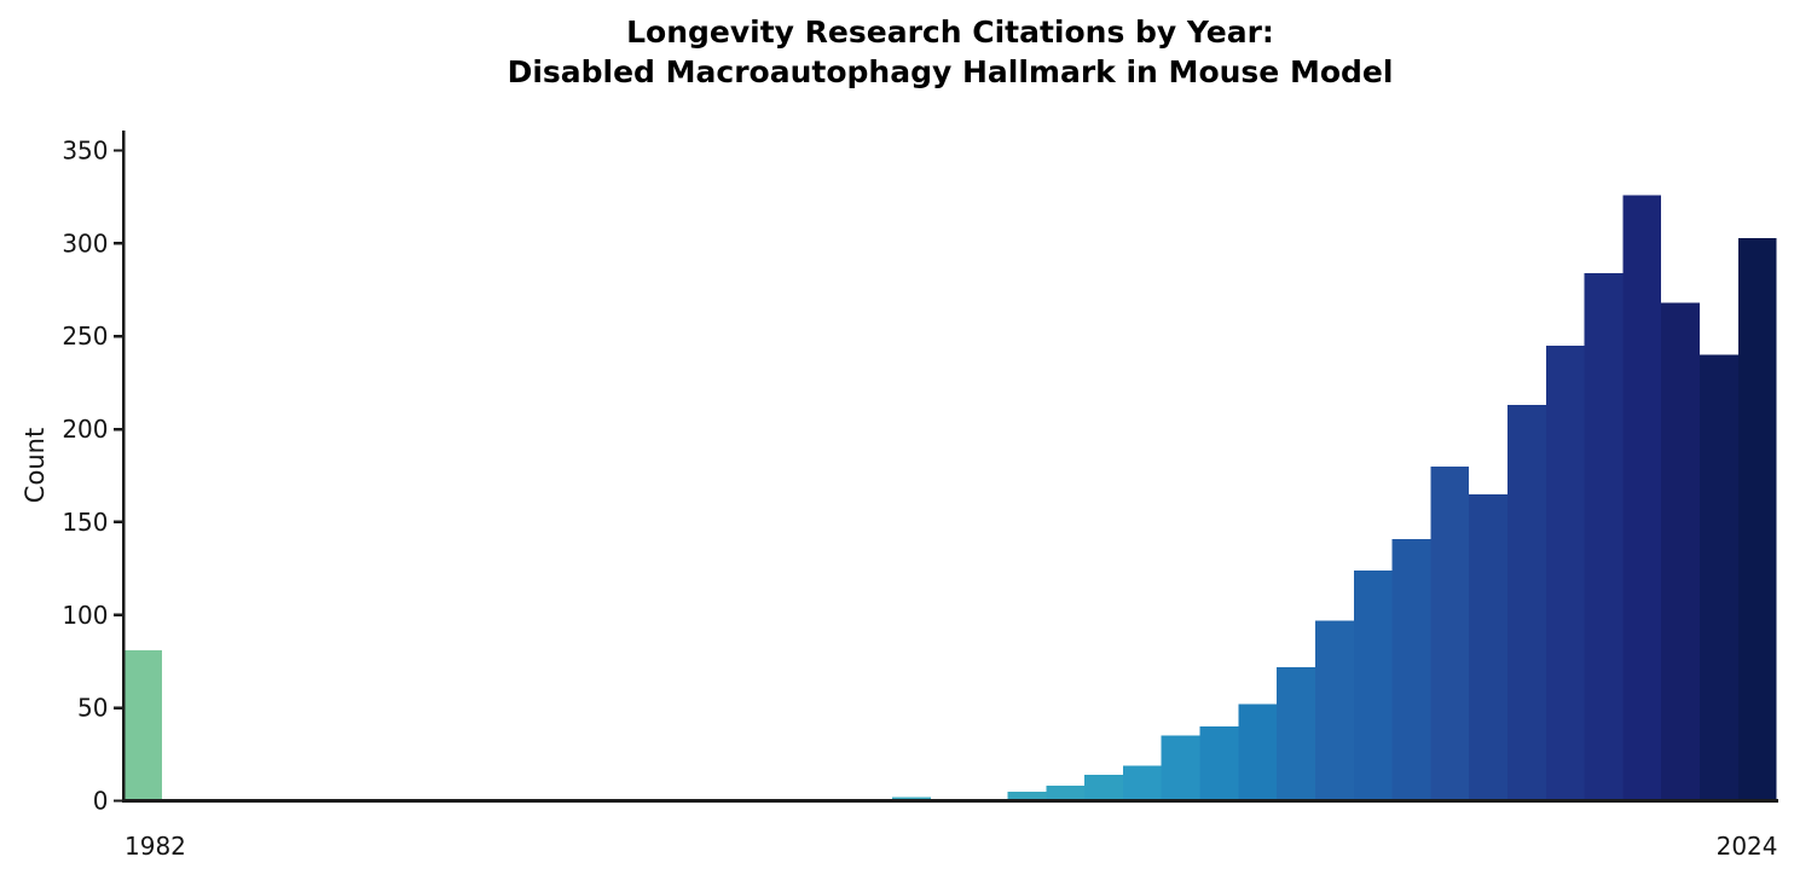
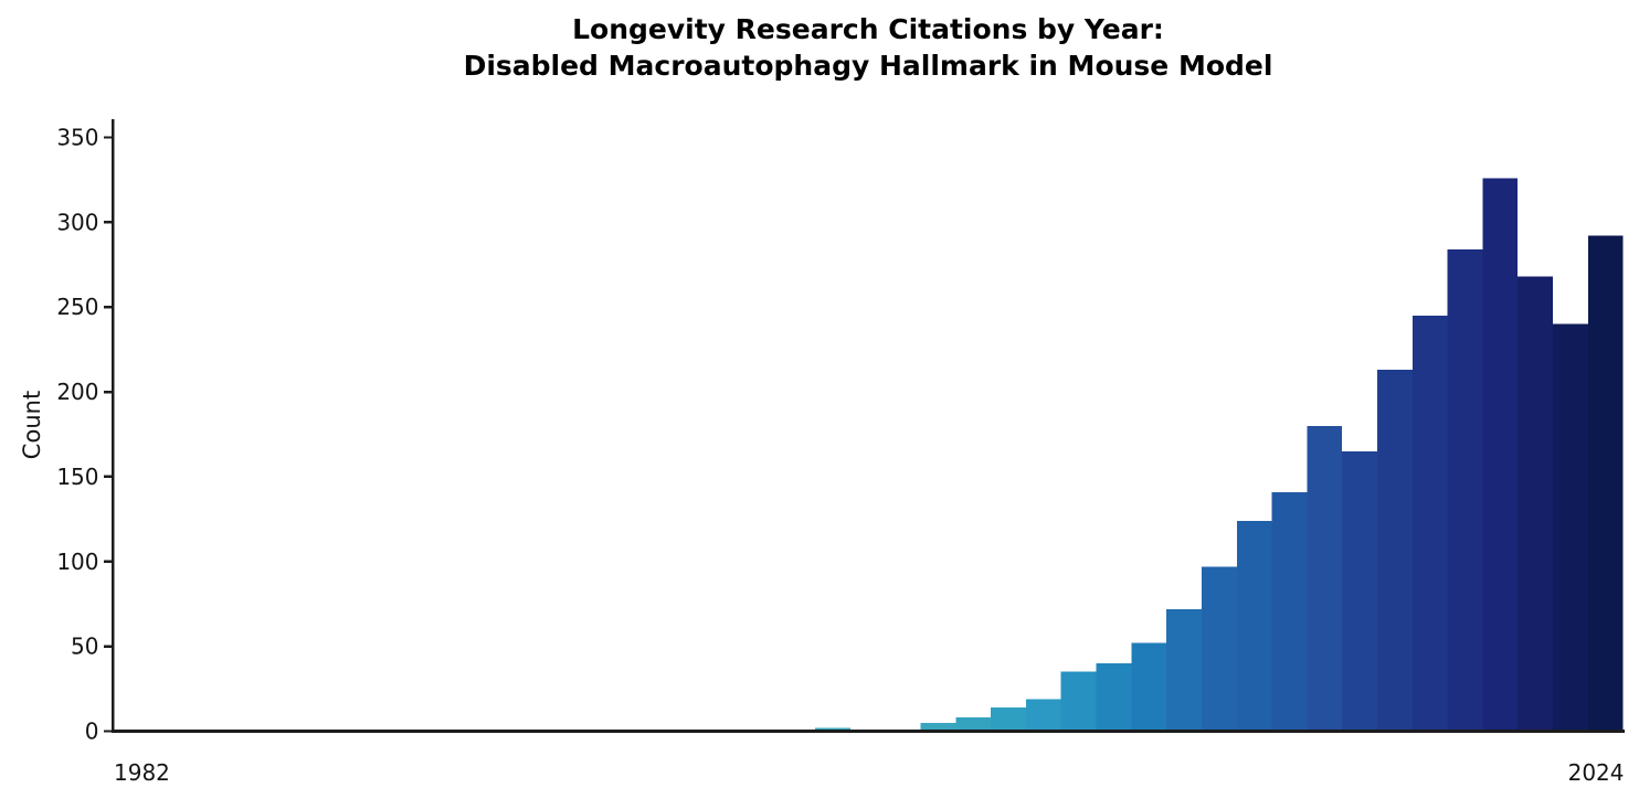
1982: 81 -> 1
2024: 303 -> 292
